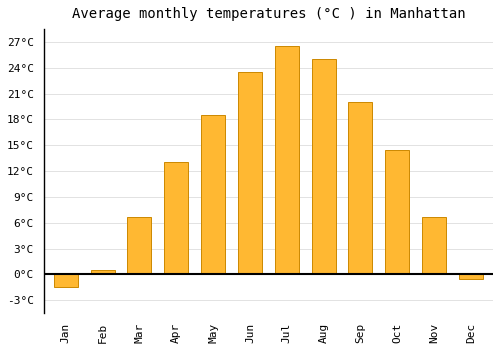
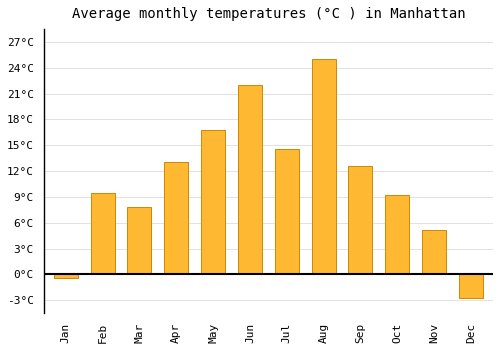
Jan: -1.5°C -> -0.4°C
Feb: 0.5°C -> 9.4°C
Mar: 6.7°C -> 7.8°C
May: 18.5°C -> 16.8°C
Jun: 23.5°C -> 22.0°C
Jul: 26.5°C -> 14.6°C
Sep: 20.0°C -> 12.6°C
Oct: 14.5°C -> 9.2°C
Nov: 6.7°C -> 5.2°C
Dec: -0.5°C -> -2.8°C
